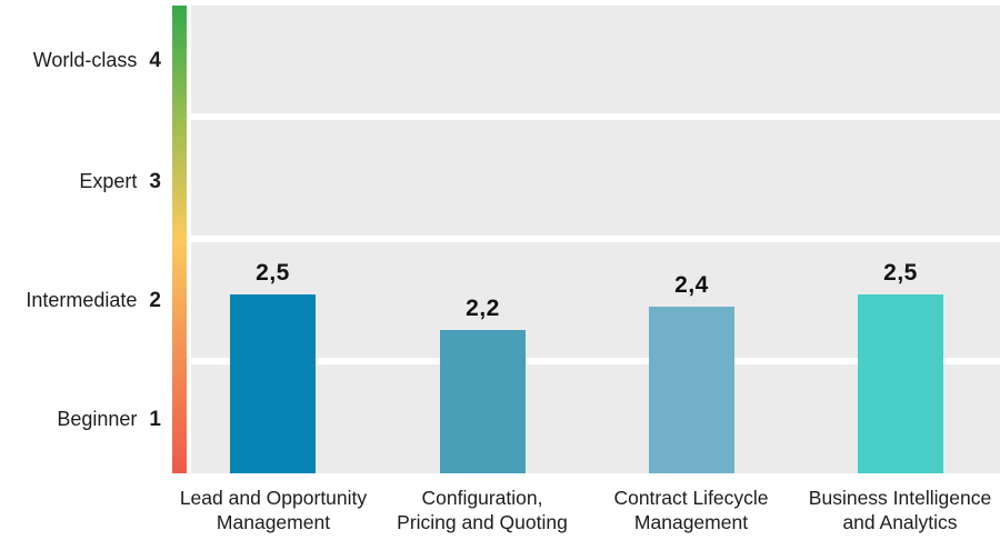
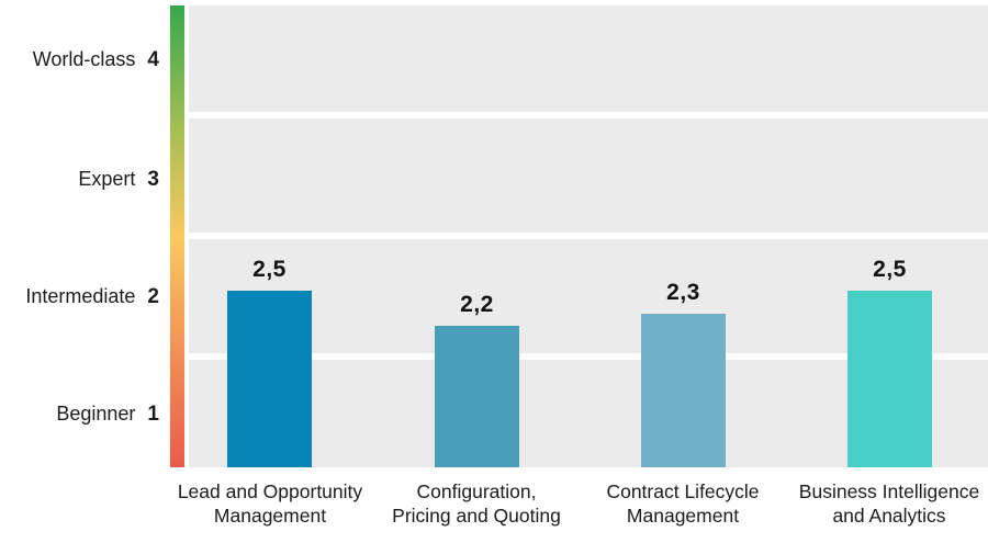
Contract Lifecycle Management: 2,4 -> 2,3
